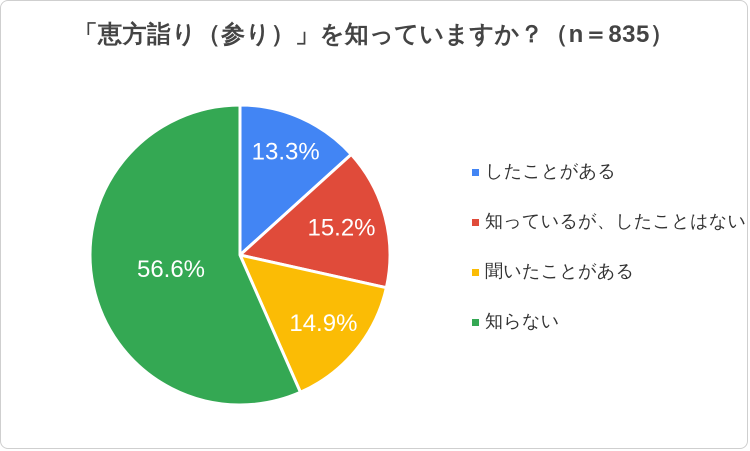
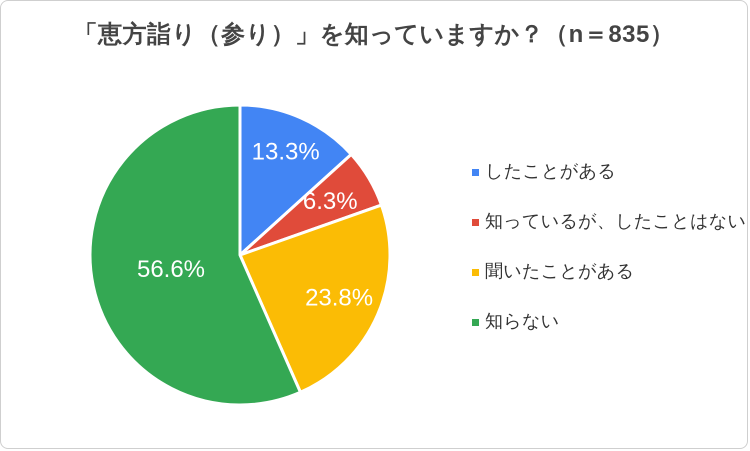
知っているが、したことはない: 15.2% -> 6.3%
聞いたことがある: 14.9% -> 23.8%
